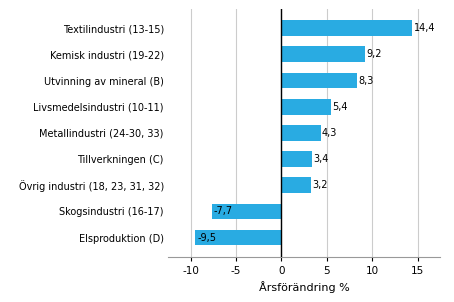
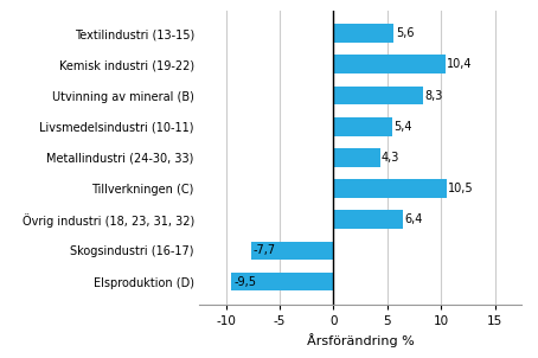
Textilindustri (13-15): 14,4 -> 5,6
Kemisk industri (19-22): 9,2 -> 10,4
Tillverkningen (C): 3,4 -> 10,5
Övrig industri (18, 23, 31, 32): 3,2 -> 6,4
